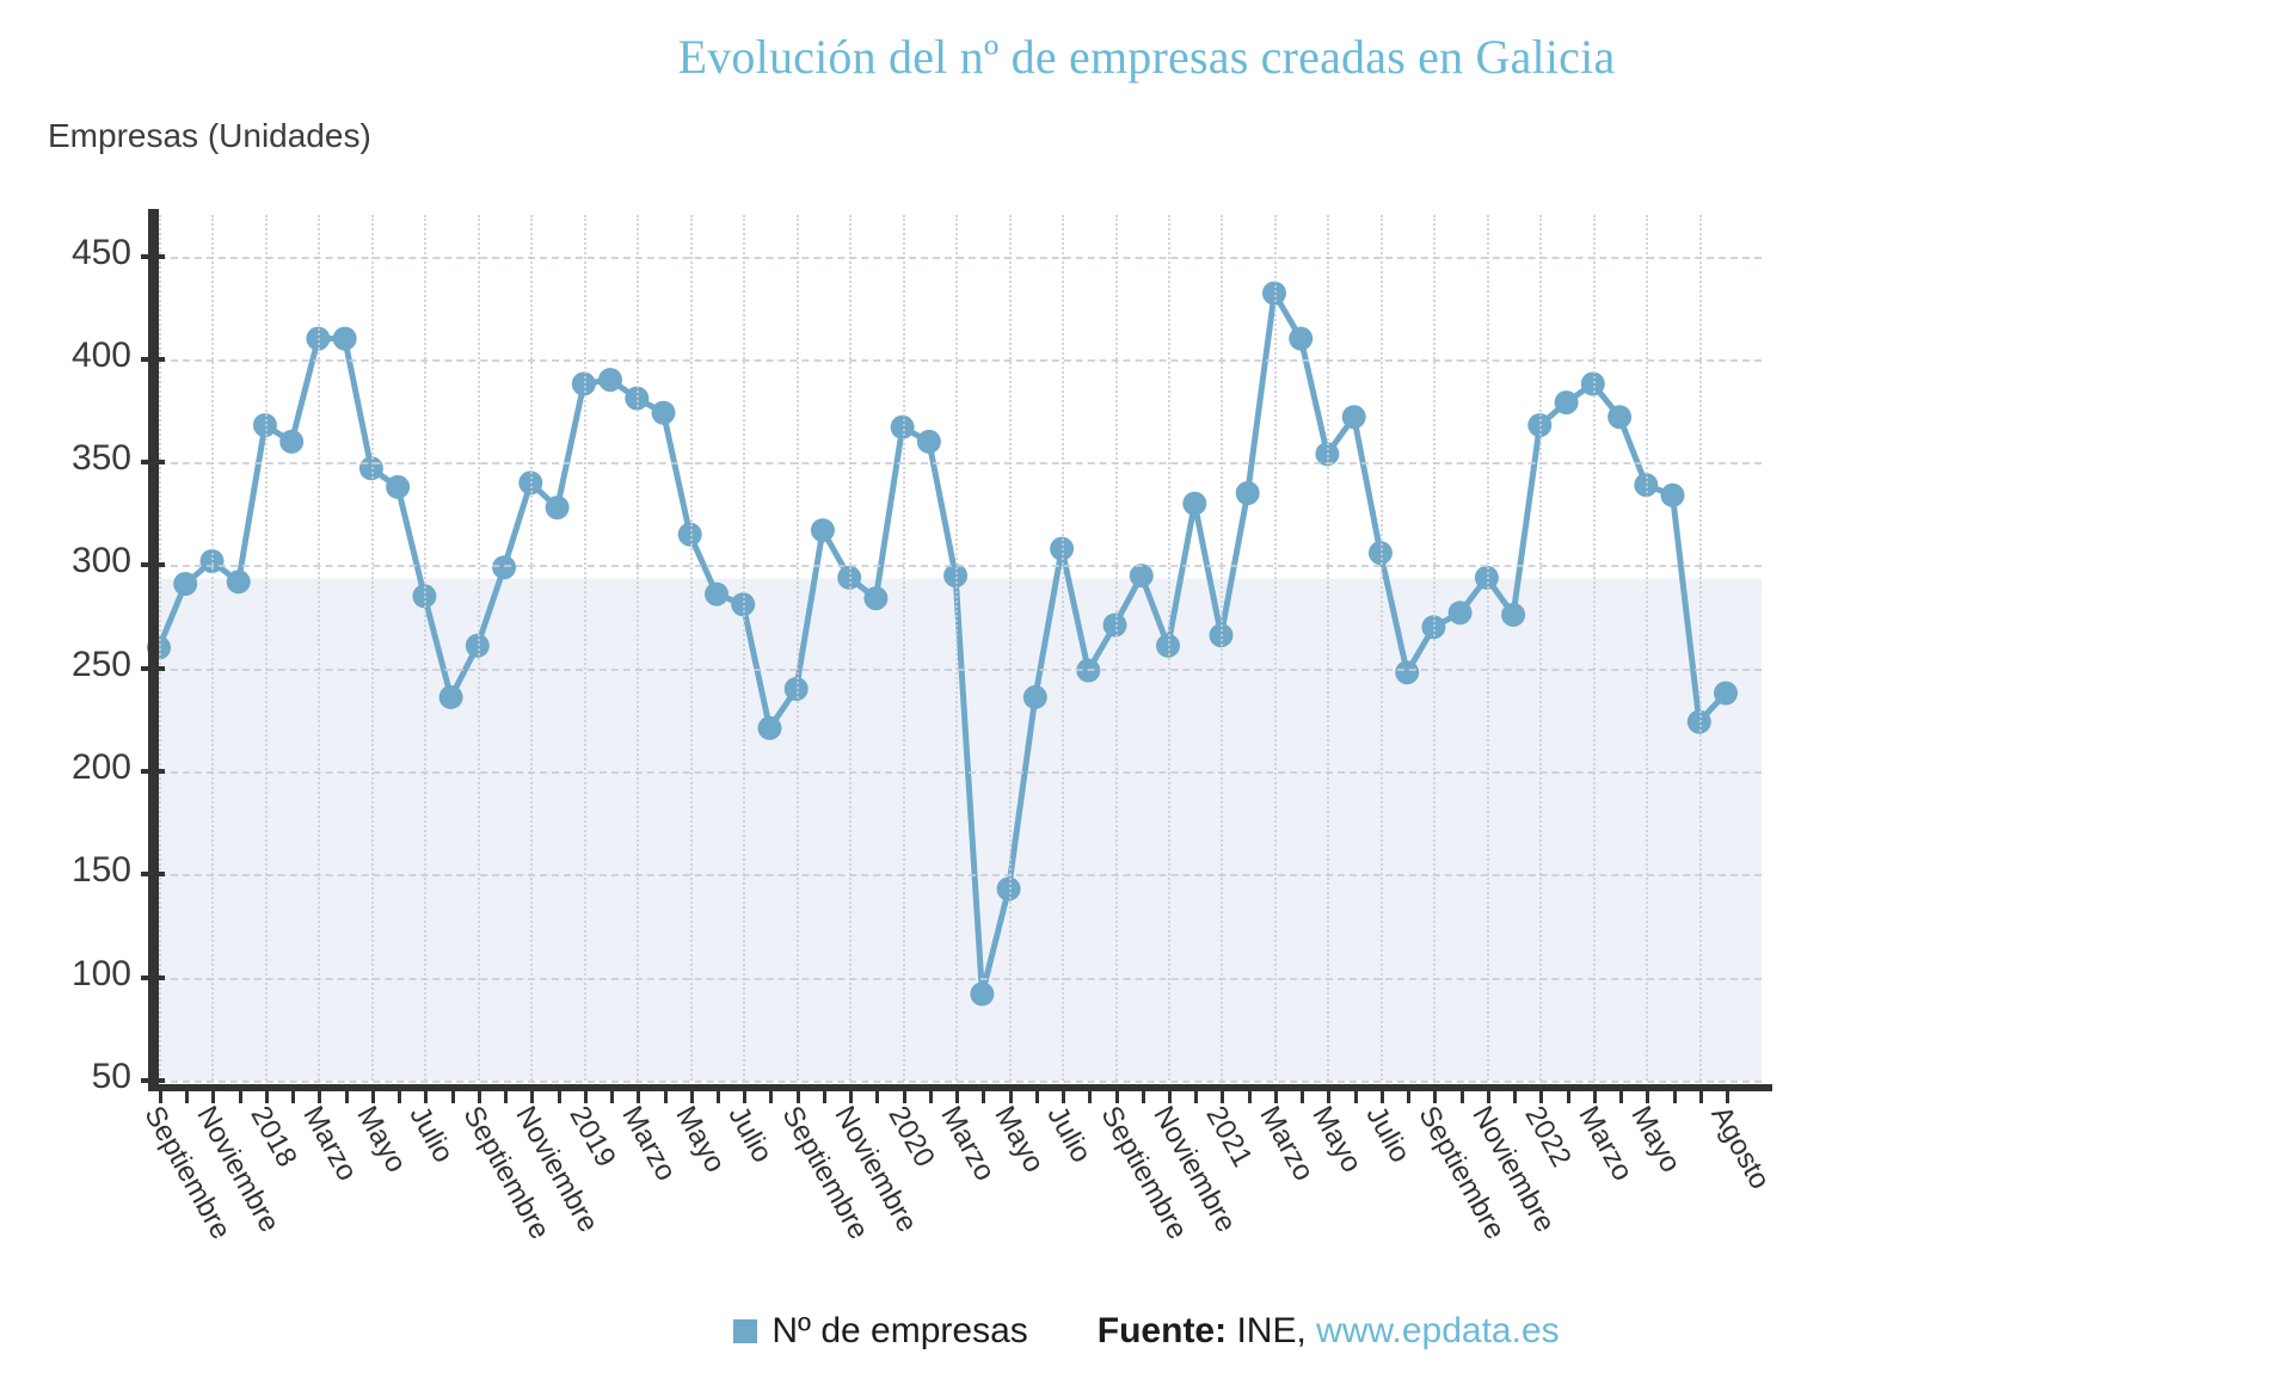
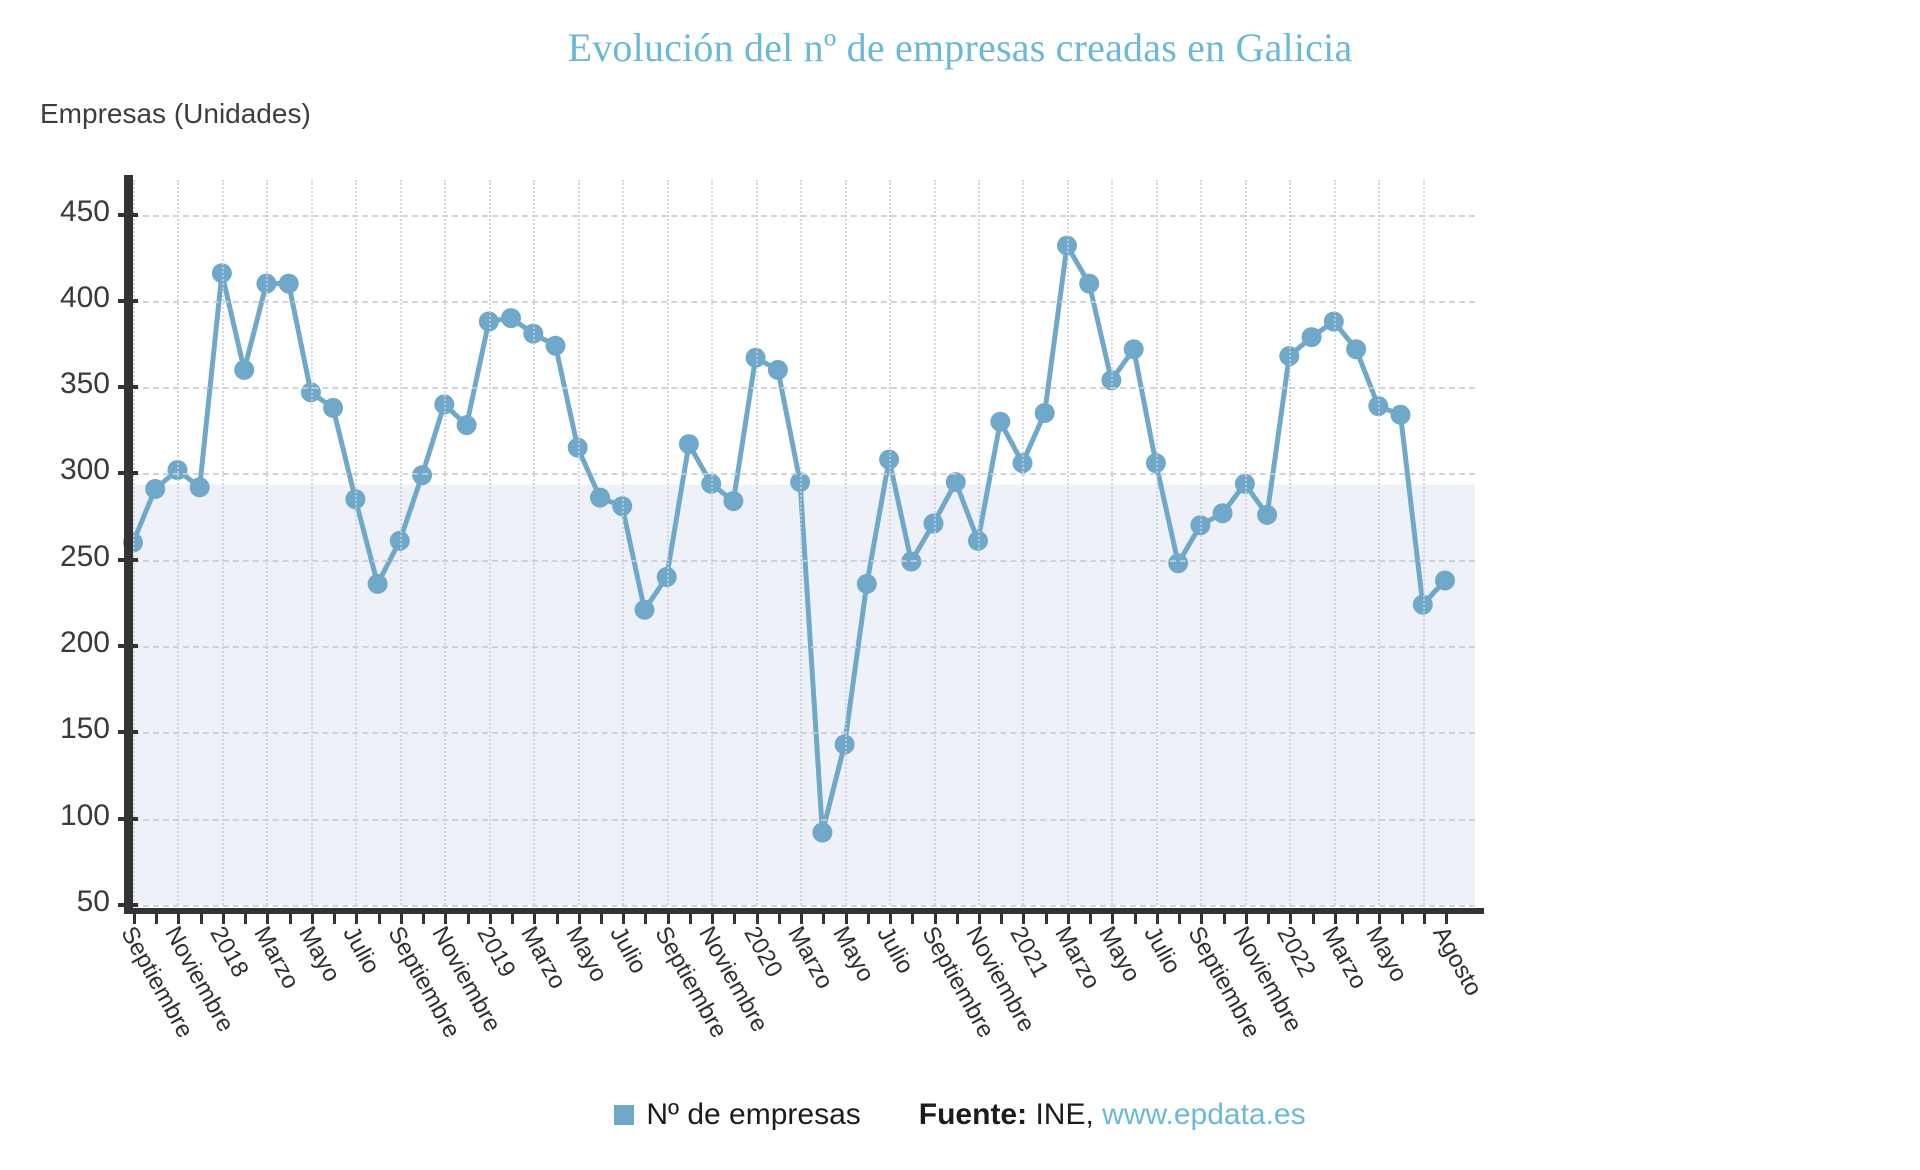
2018: 368 -> 416
2021: 266 -> 306
